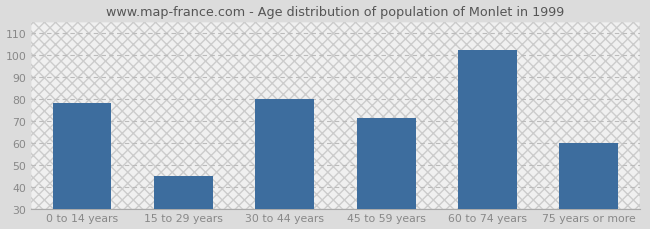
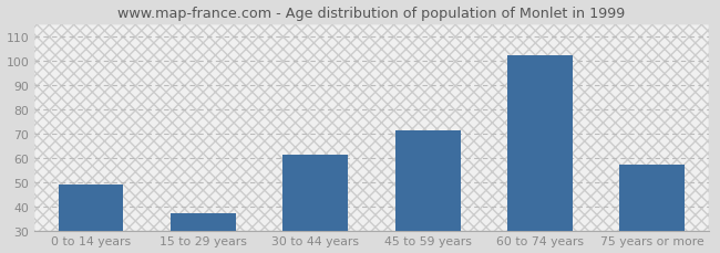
0 to 14 years: 78 -> 49
15 to 29 years: 45 -> 37
30 to 44 years: 80 -> 61
75 years or more: 60 -> 57
